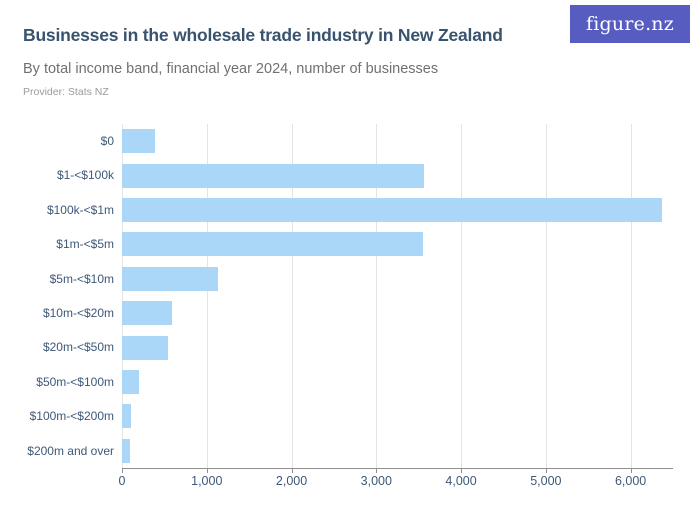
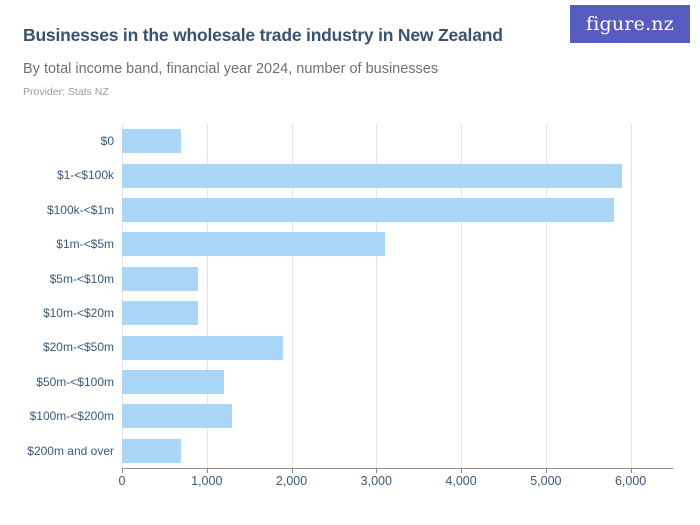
$0: 400 -> 700
$1-<$100k: 3600 -> 5900
$100k-<$1m: 6400 -> 5800
$1m-<$5m: 3600 -> 3100
$5m-<$10m: 1100 -> 900
$10m-<$20m: 600 -> 900
$20m-<$50m: 500 -> 1900
$50m-<$100m: 200 -> 1200
$100m-<$200m: 100 -> 1300
$200m and over: 100 -> 700
